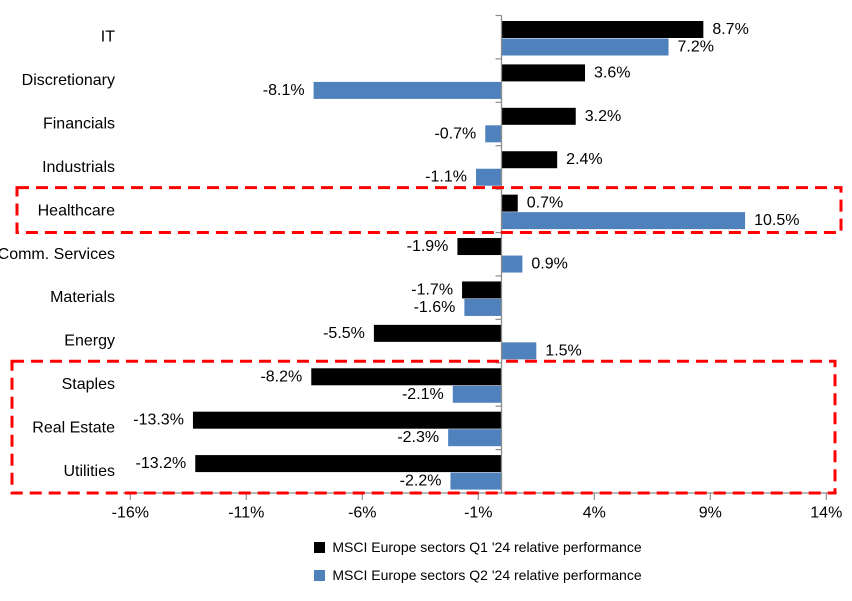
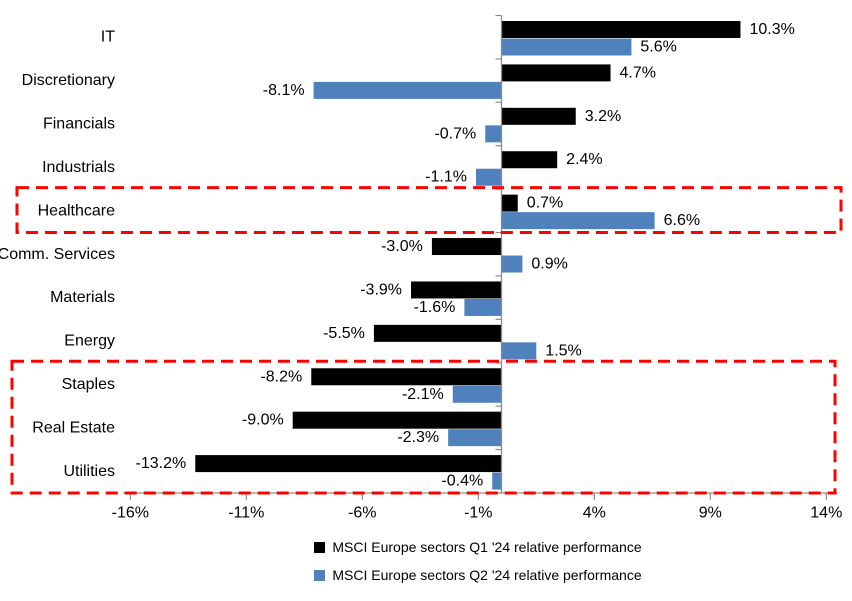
MSCI Europe sectors Q1 '24 relative performance/IT: 8.7% -> 10.3%
MSCI Europe sectors Q2 '24 relative performance/IT: 7.2% -> 5.6%
MSCI Europe sectors Q1 '24 relative performance/Discretionary: 3.6% -> 4.7%
MSCI Europe sectors Q2 '24 relative performance/Healthcare: 10.5% -> 6.6%
MSCI Europe sectors Q1 '24 relative performance/Comm. Services: -1.9% -> -3.0%
MSCI Europe sectors Q1 '24 relative performance/Materials: -1.7% -> -3.9%
MSCI Europe sectors Q1 '24 relative performance/Real Estate: -13.3% -> -9.0%
MSCI Europe sectors Q2 '24 relative performance/Utilities: -2.2% -> -0.4%
